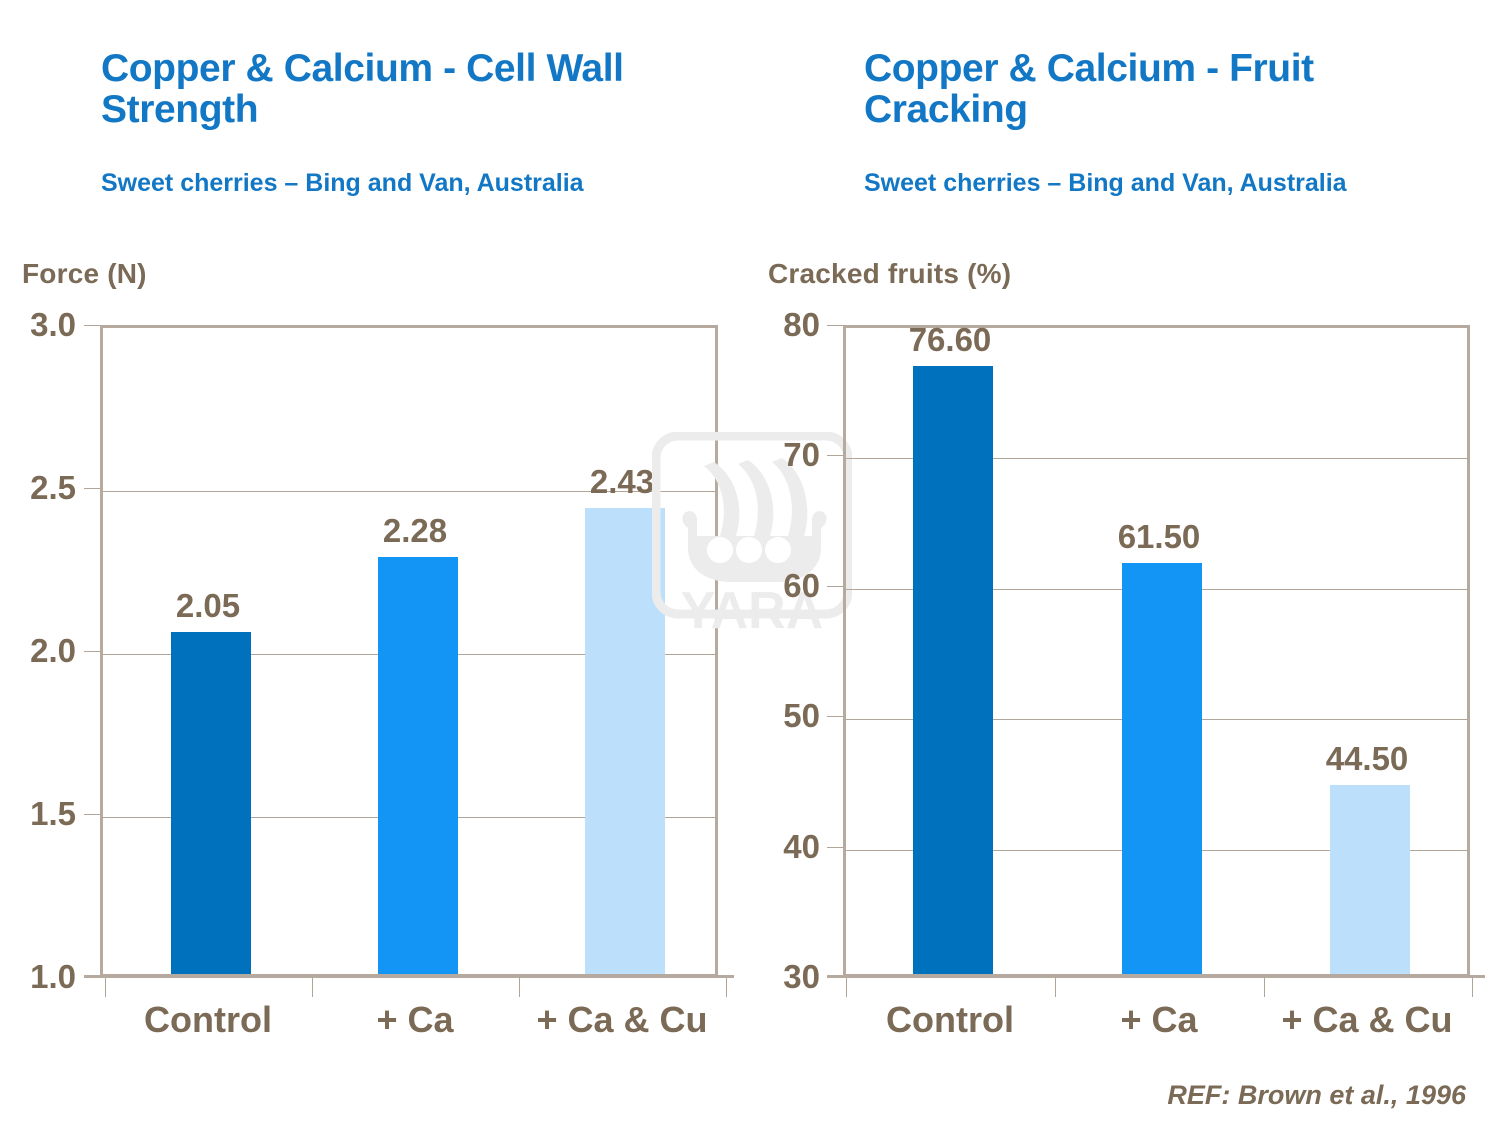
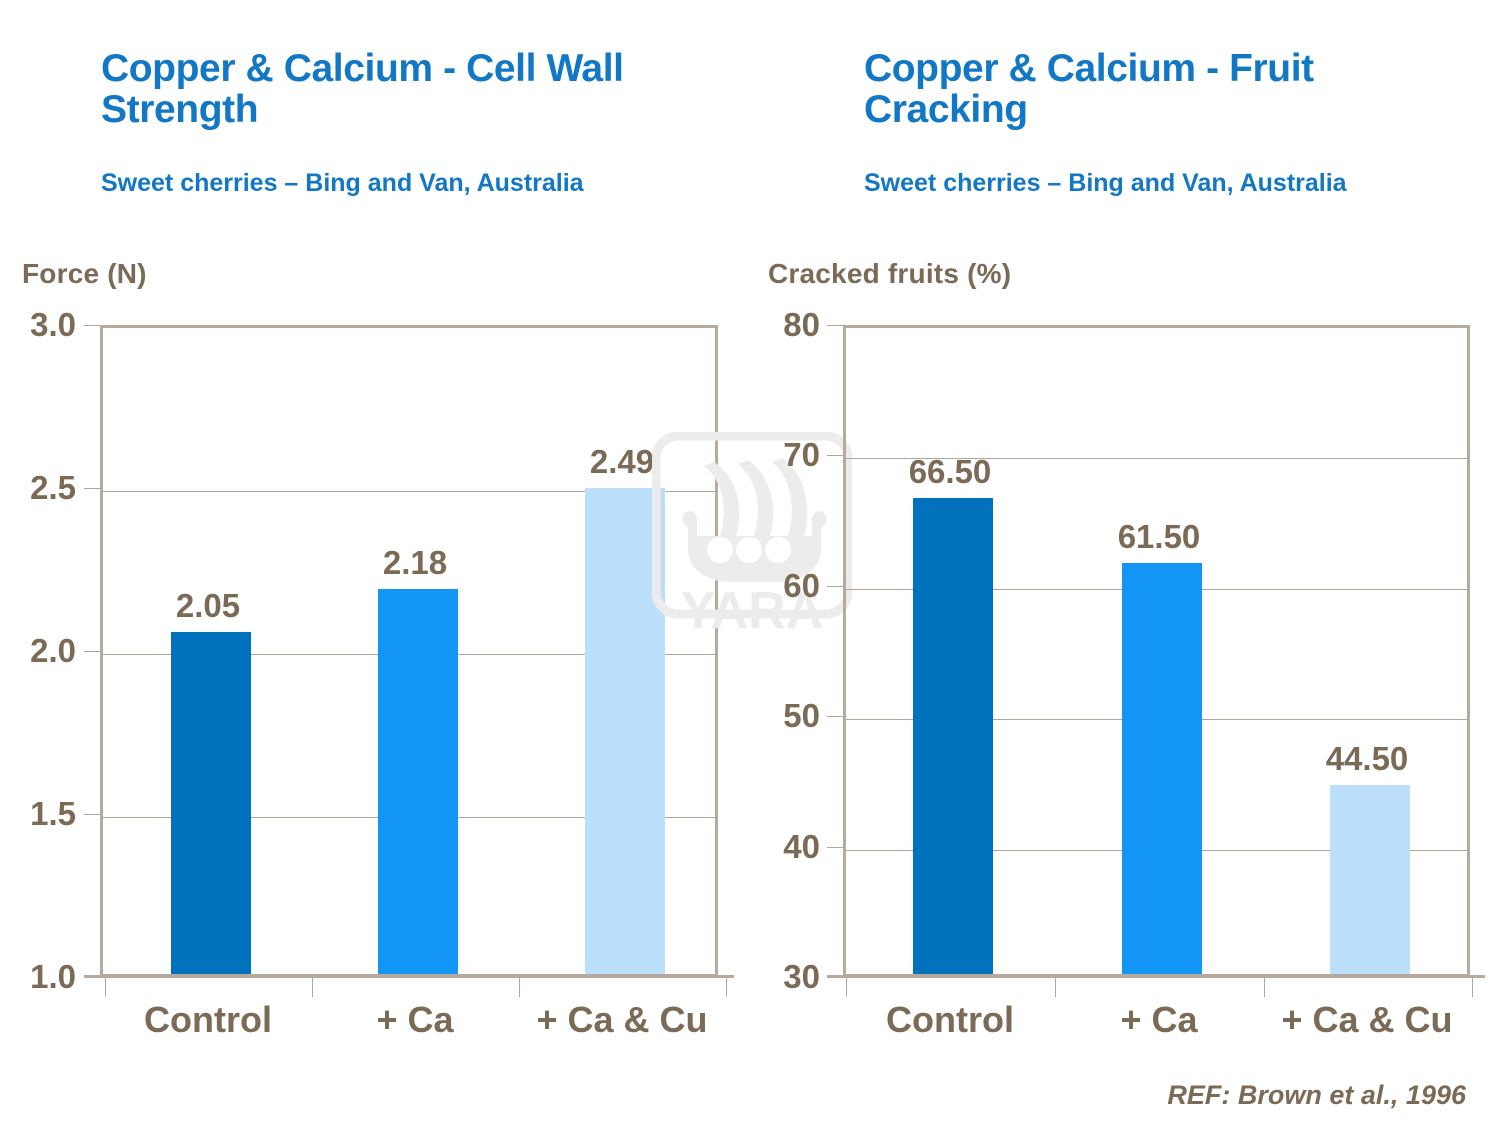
Copper & Calcium - Cell Wall Strength/+ Ca: 2.28 -> 2.18
Copper & Calcium - Cell Wall Strength/+ Ca & Cu: 2.43 -> 2.49
Copper & Calcium - Fruit Cracking/Control: 76.60 -> 66.50
